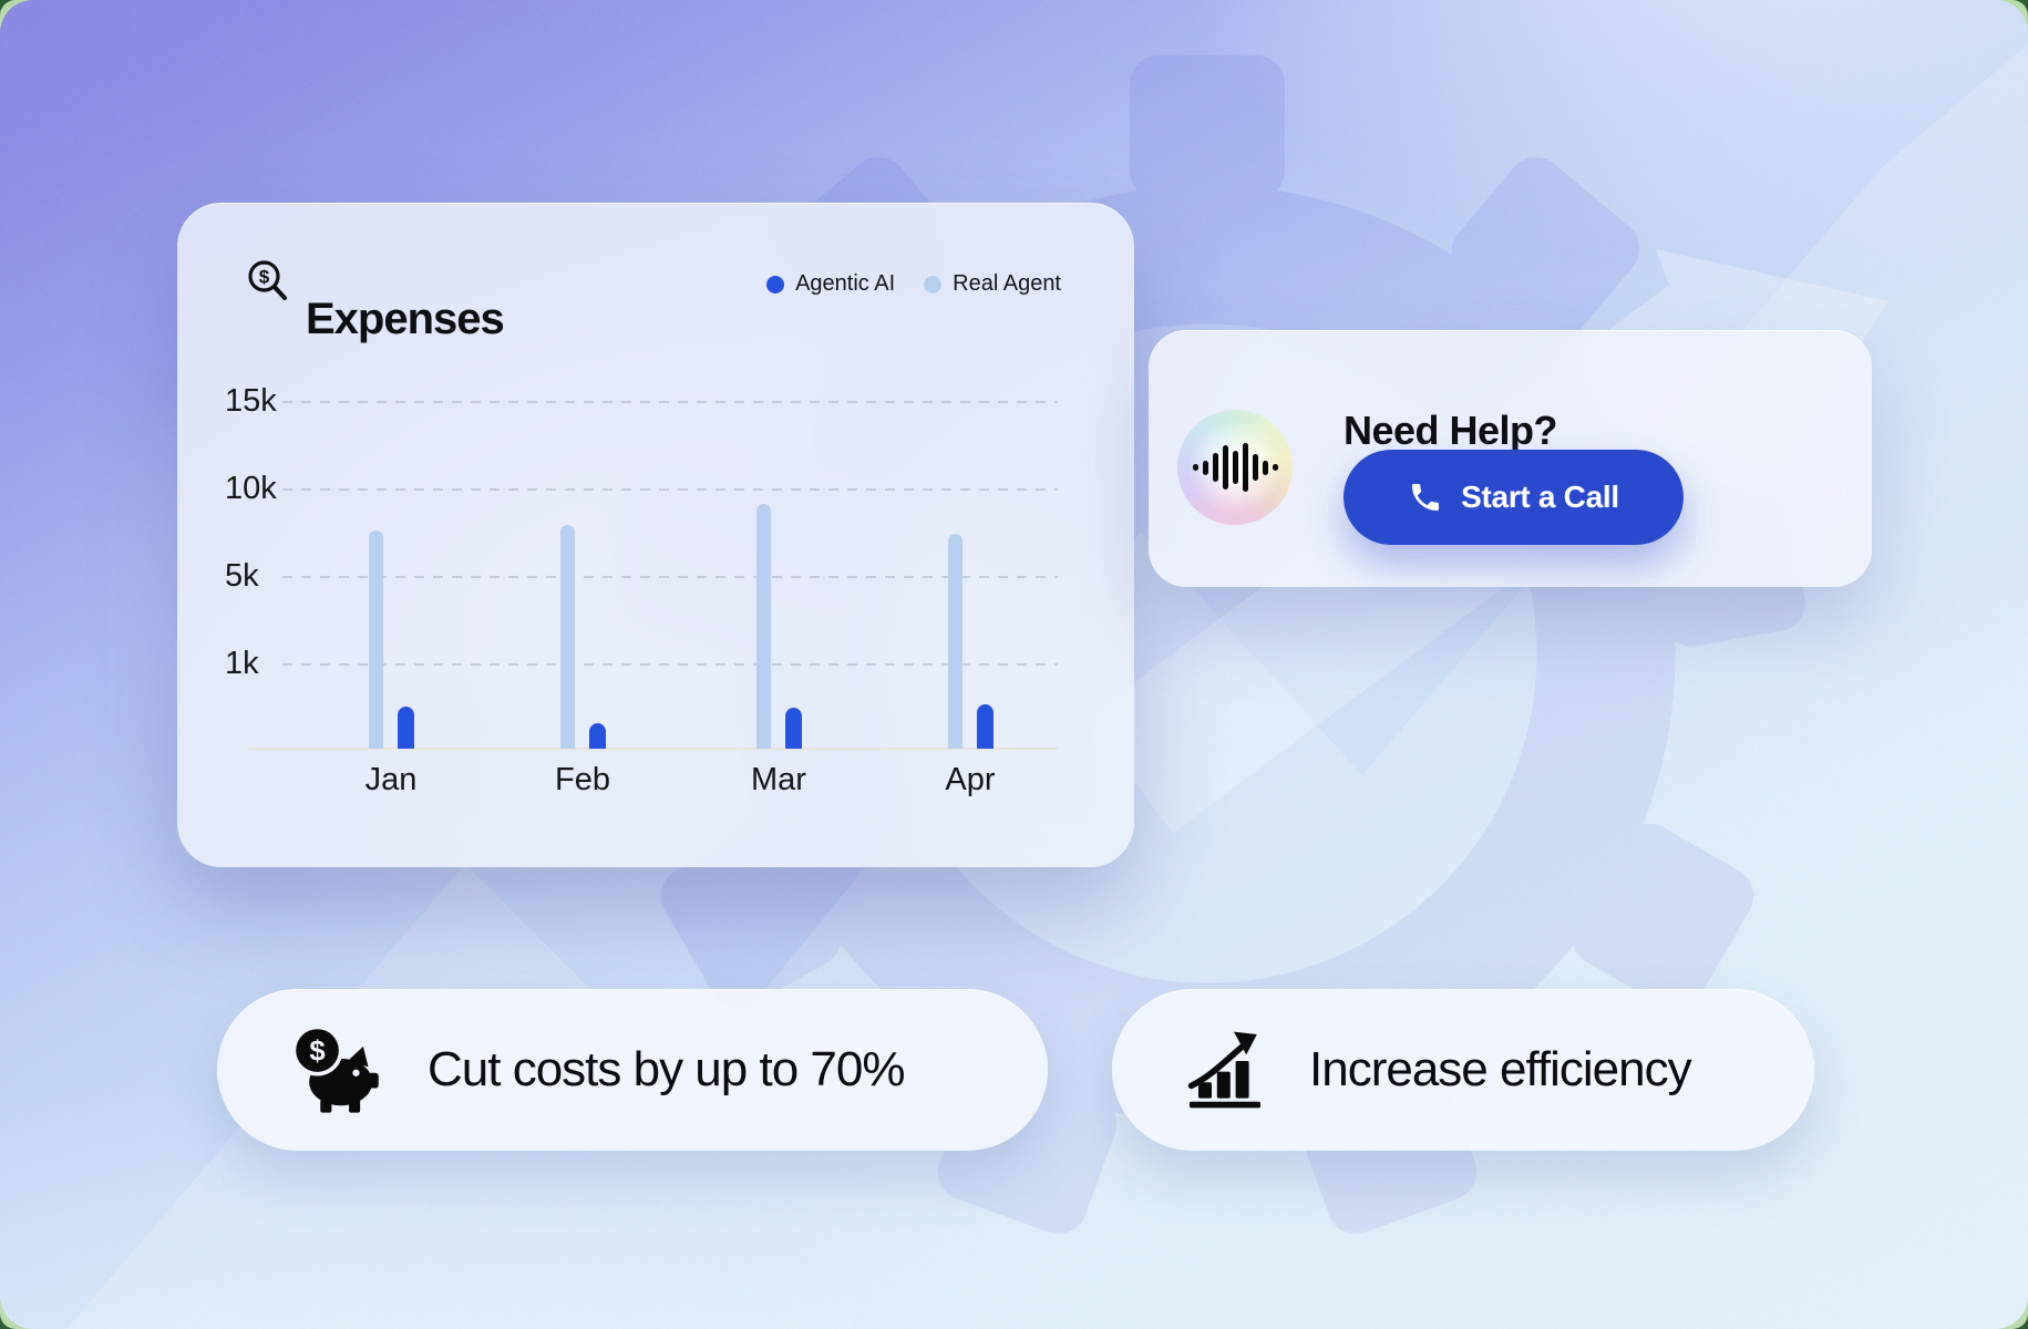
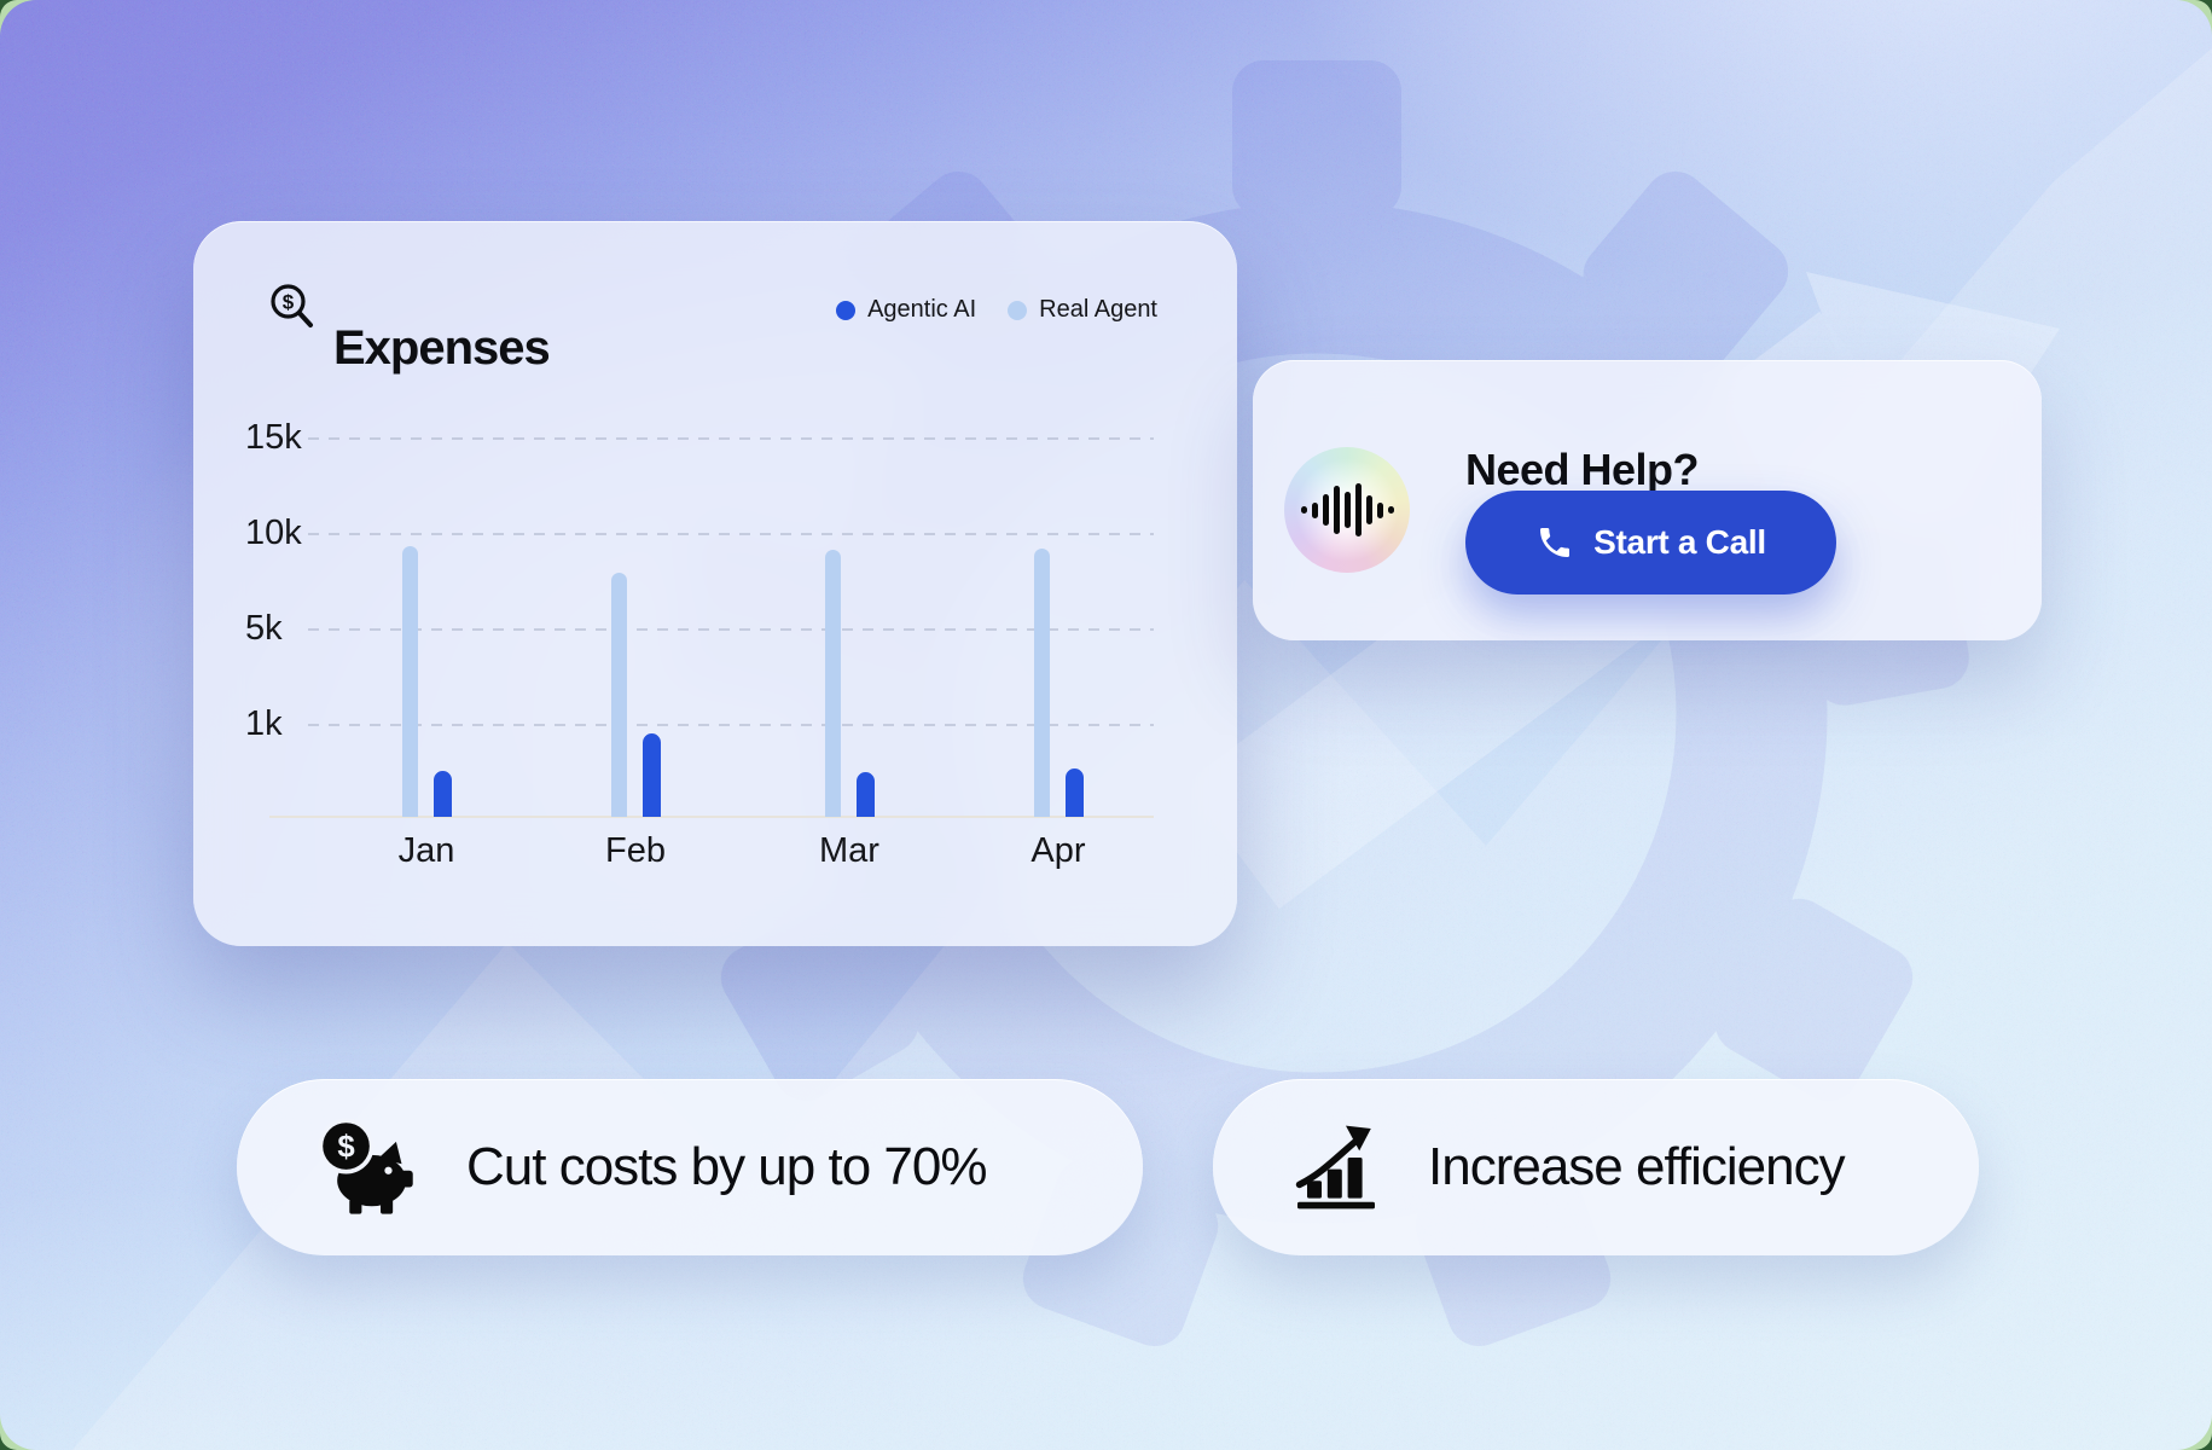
Real Agent/Jan: 7.6k -> 9.3k
Agentic AI/Feb: 0.3k -> 0.9k
Real Agent/Apr: 7.4k -> 9.2k
